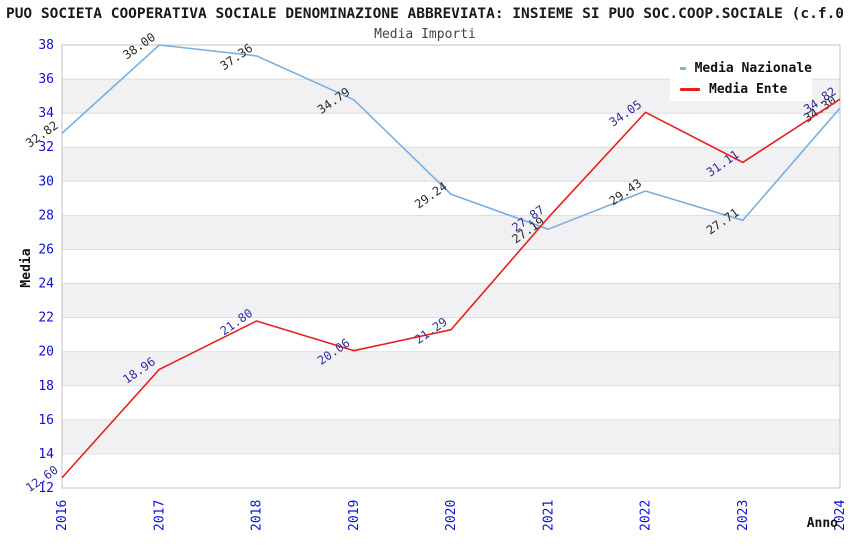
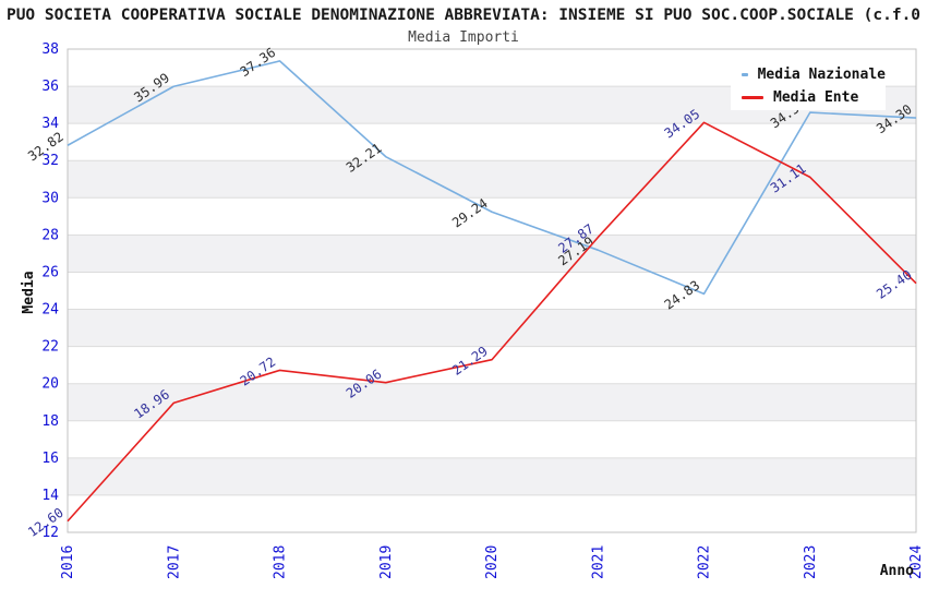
Media Nazionale/2017: 38.00 -> 35.99
Media Ente/2018: 21.80 -> 20.72
Media Nazionale/2019: 34.79 -> 32.21
Media Nazionale/2022: 29.43 -> 24.83
Media Nazionale/2023: 27.71 -> 34.59
Media Ente/2024: 34.82 -> 25.40
